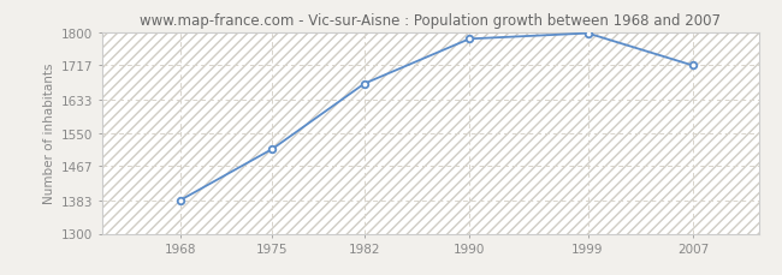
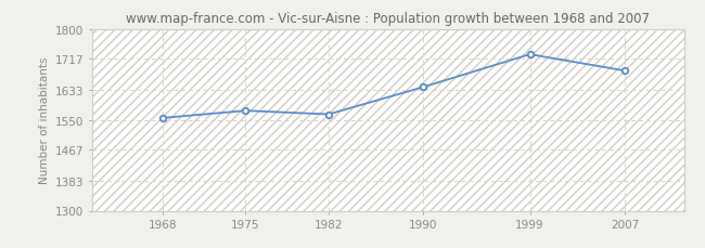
1968: 1383 -> 1555
1975: 1510 -> 1575
1982: 1672 -> 1565
1990: 1783 -> 1640
1999: 1797 -> 1730
2007: 1717 -> 1685
